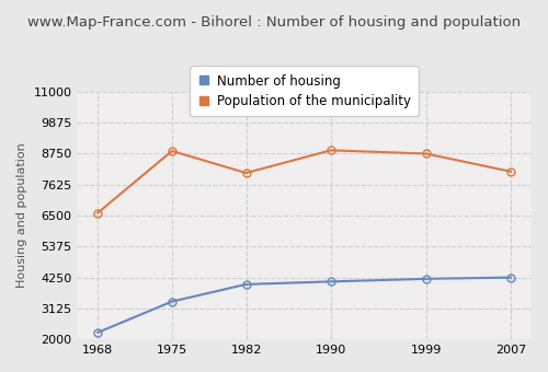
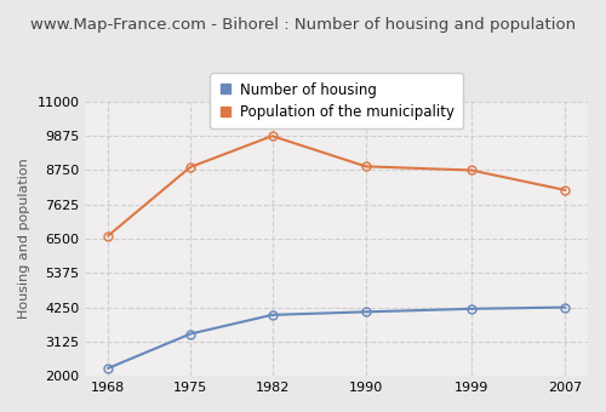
Population of the municipality/1982: 8050 -> 9880
